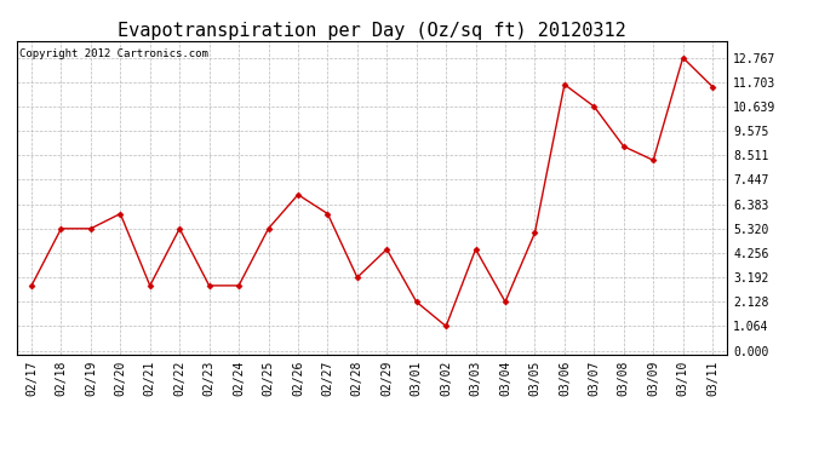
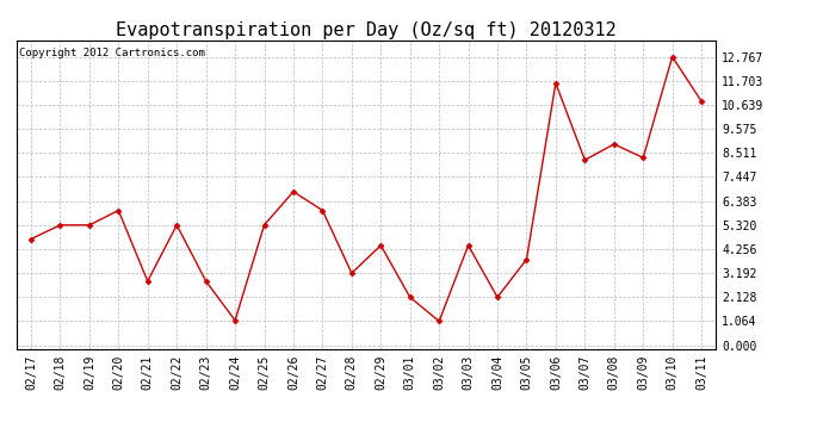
02/17: 2.8 -> 4.7
02/24: 2.8 -> 1.1
03/05: 5.1 -> 3.8
03/07: 10.6 -> 8.2
03/11: 11.5 -> 10.8
